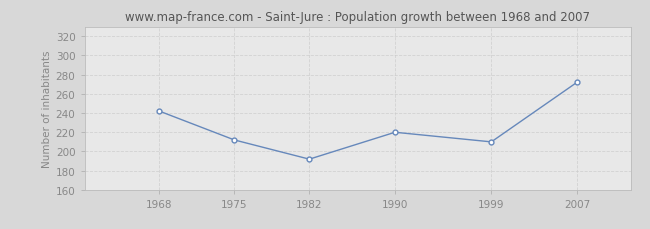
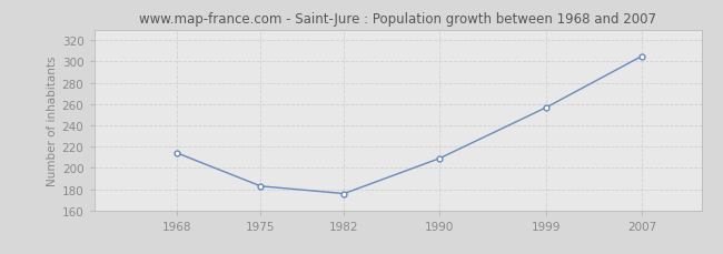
1968: 242 -> 214
1975: 212 -> 183
1982: 192 -> 176
1990: 220 -> 209
1999: 210 -> 257
2007: 272 -> 305
